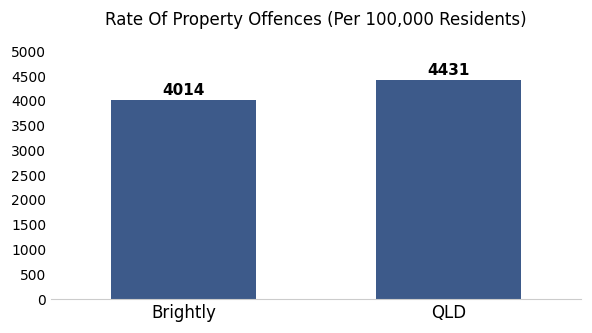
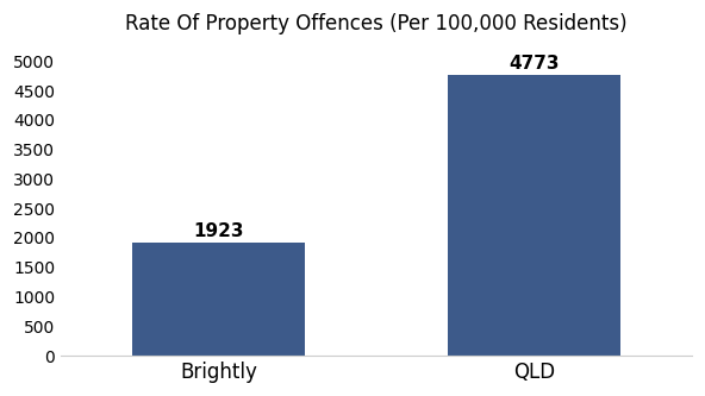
Brightly: 4014 -> 1923
QLD: 4431 -> 4773
